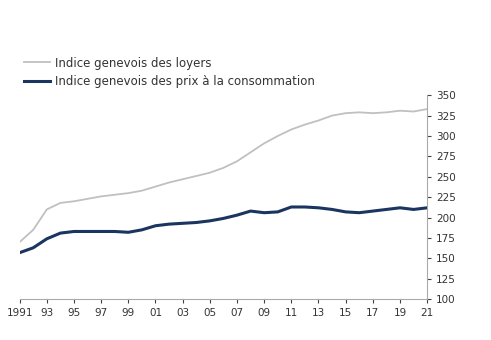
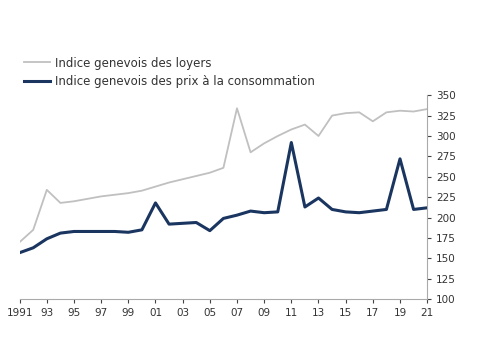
Indice genevois des loyers/93: 210 -> 234
Indice genevois des prix à la consommation/01: 190 -> 218
Indice genevois des prix à la consommation/05: 196 -> 184
Indice genevois des loyers/07: 269 -> 334
Indice genevois des prix à la consommation/11: 213 -> 292
Indice genevois des loyers/13: 319 -> 300
Indice genevois des prix à la consommation/13: 212 -> 224
Indice genevois des loyers/17: 328 -> 318
Indice genevois des prix à la consommation/19: 212 -> 272
